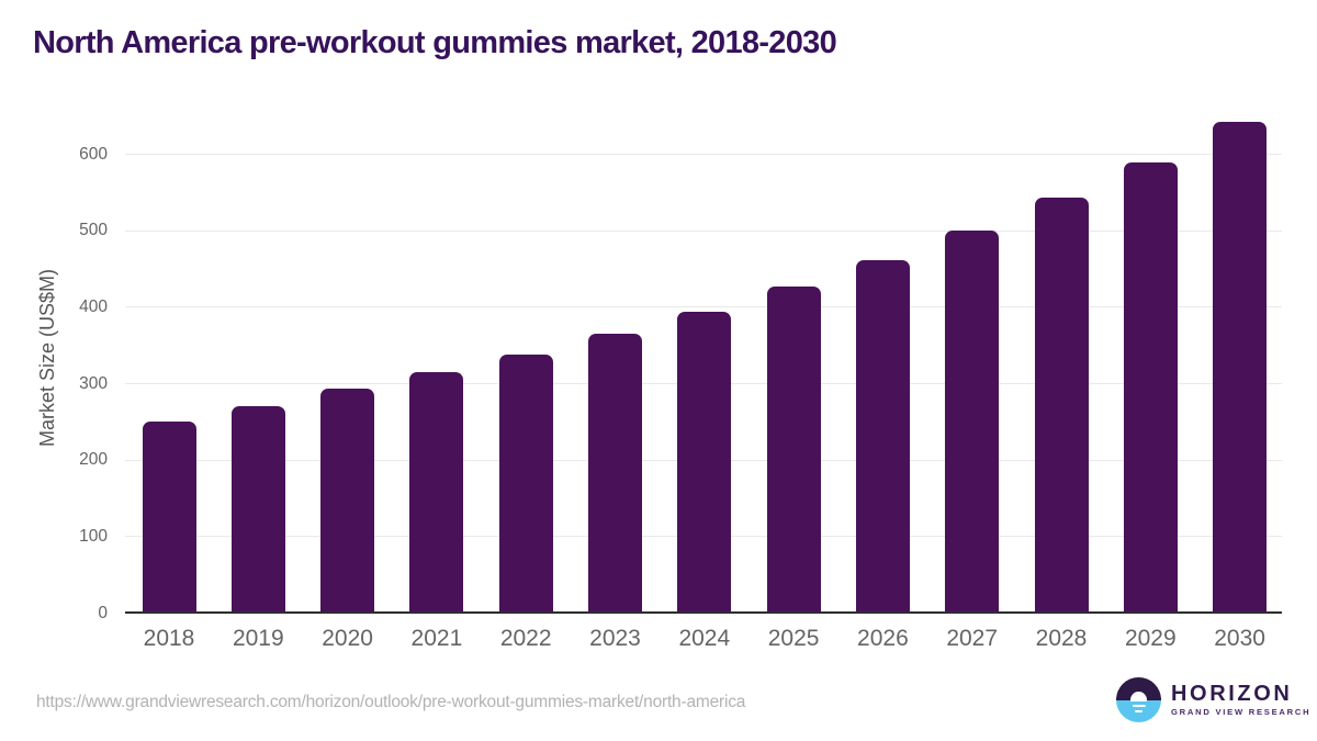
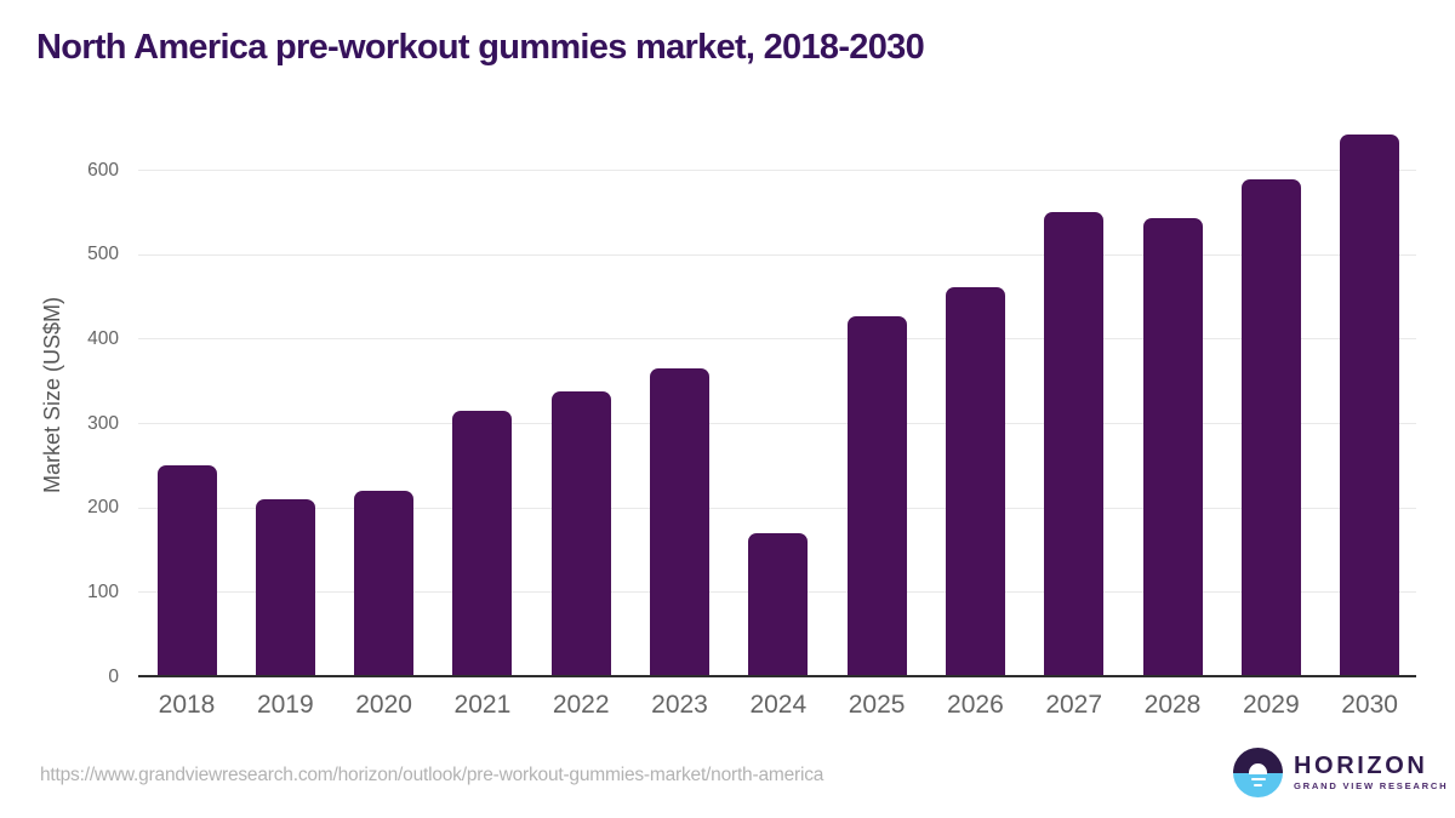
2019: 270 -> 210
2020: 290 -> 220
2024: 390 -> 170
2027: 500 -> 550
